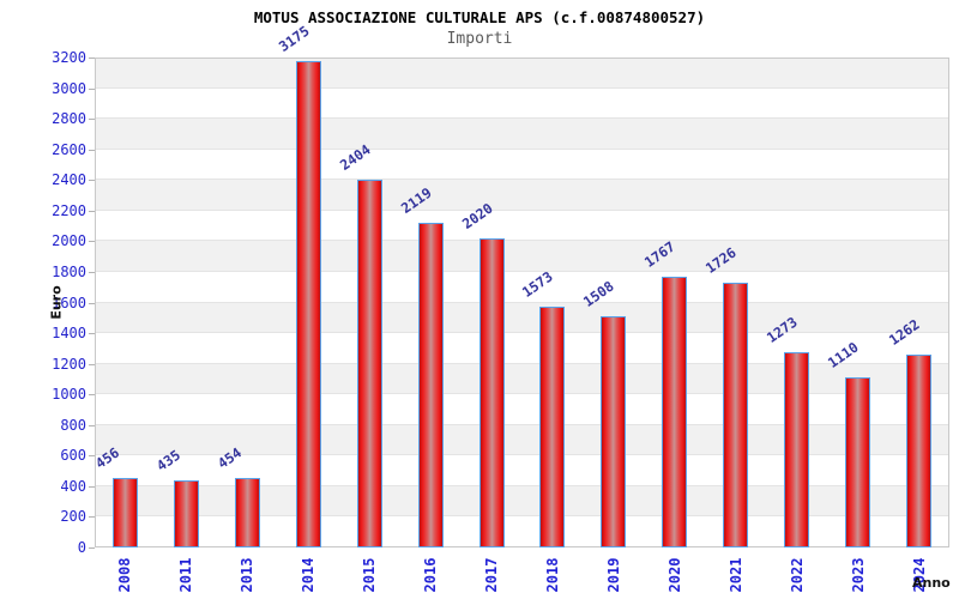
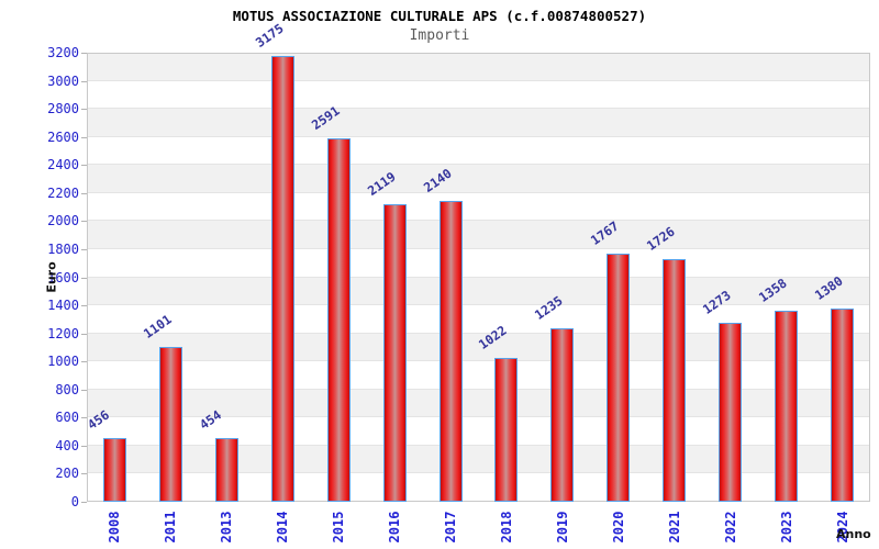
2011: 435 -> 1101
2015: 2404 -> 2591
2017: 2020 -> 2140
2018: 1573 -> 1022
2019: 1508 -> 1235
2023: 1110 -> 1358
2024: 1262 -> 1380
